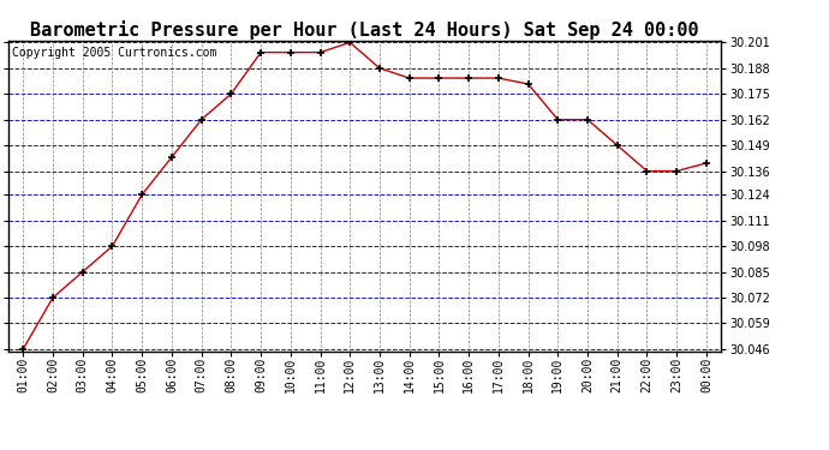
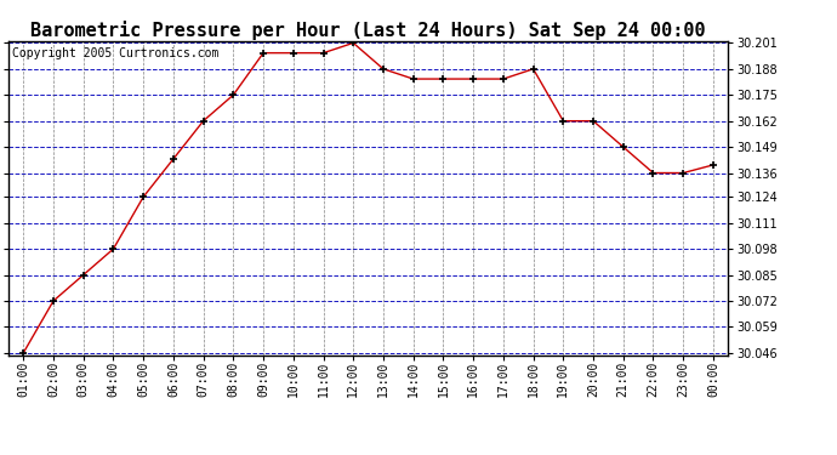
18:00: 30.180 -> 30.188
